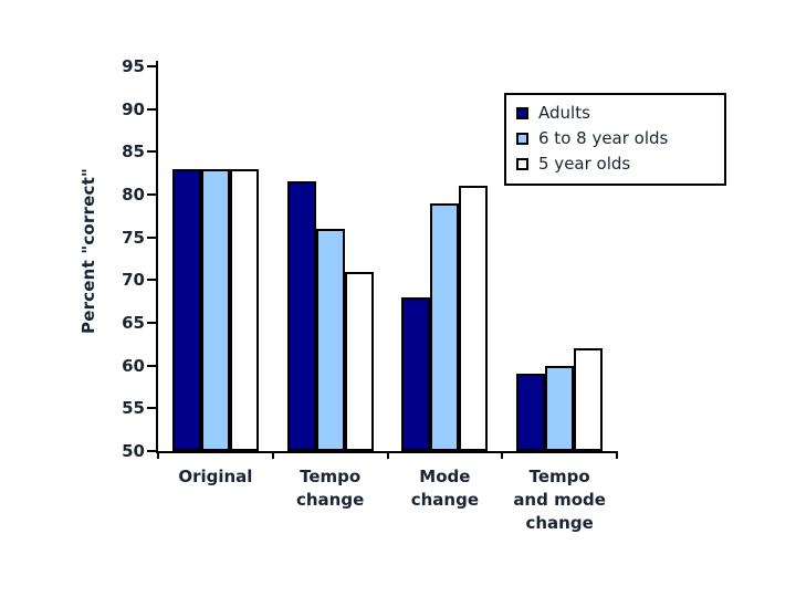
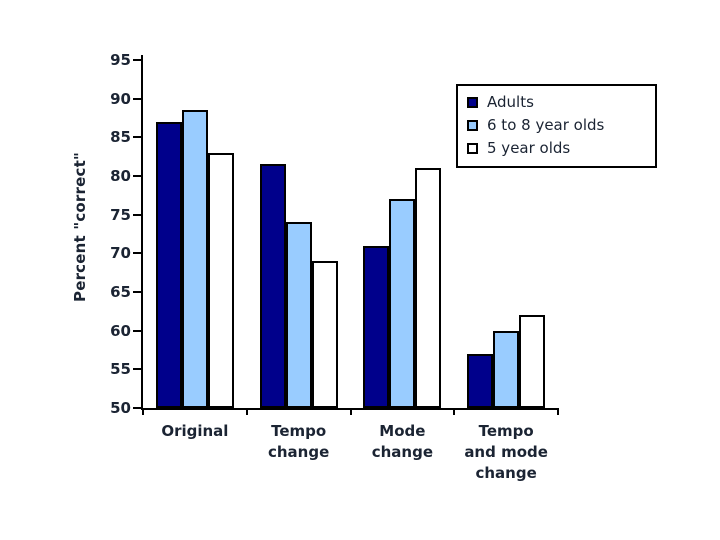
Adults/Original: 83 -> 87
6 to 8 year olds/Original: 83 -> 88
6 to 8 year olds/Tempo change: 76 -> 74
5 year olds/Tempo change: 71 -> 69
Adults/Mode change: 68 -> 71
6 to 8 year olds/Mode change: 79 -> 77
Adults/Tempo and mode change: 59 -> 57
